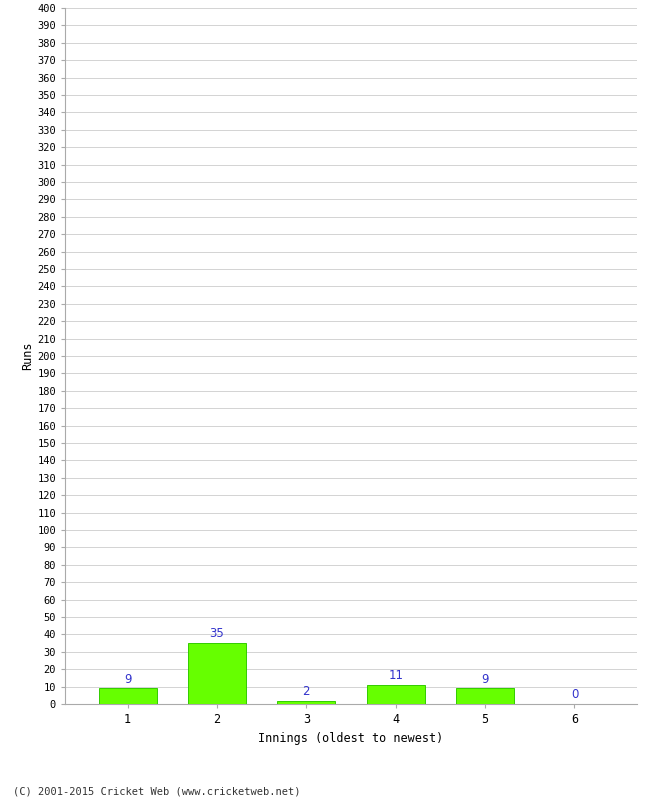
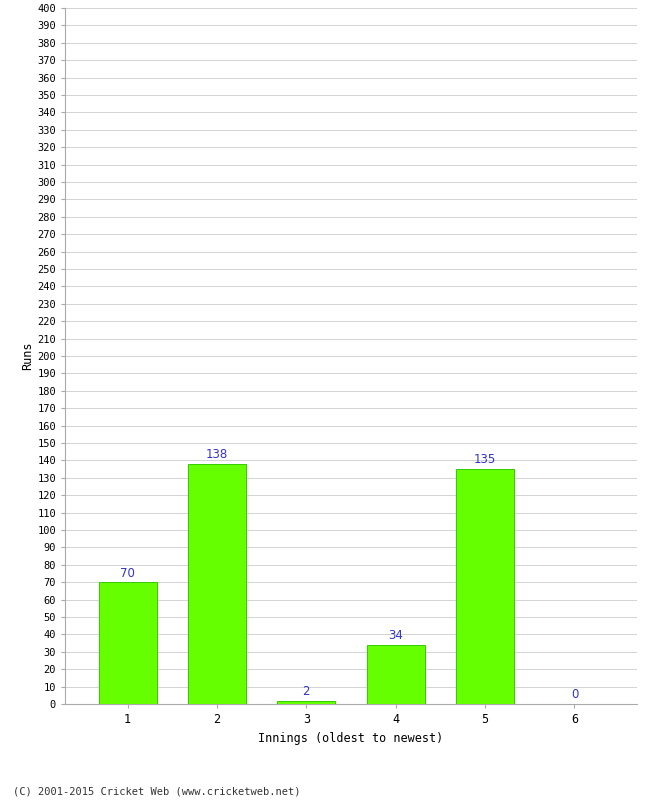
1: 9 -> 70
2: 35 -> 138
4: 11 -> 34
5: 9 -> 135
